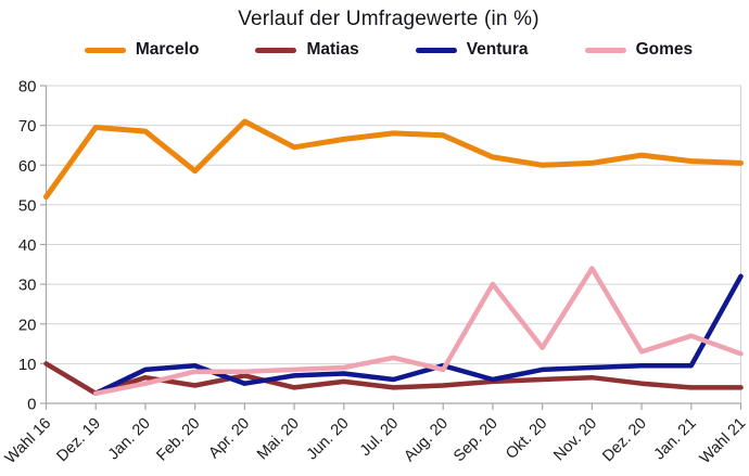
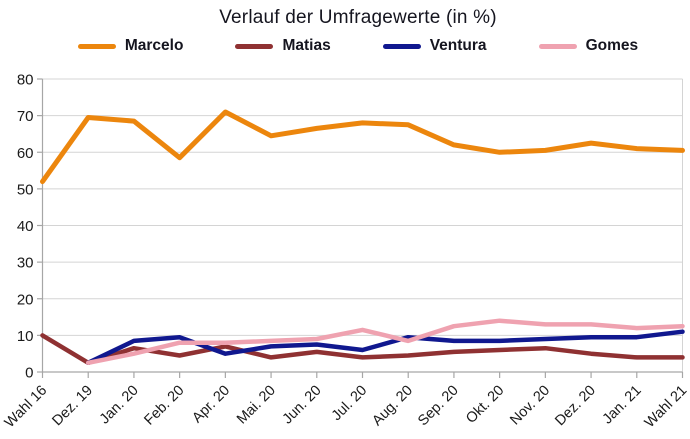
Ventura/Sep. 20: 6 -> 8
Gomes/Sep. 20: 30 -> 12
Gomes/Nov. 20: 34 -> 13
Gomes/Jan. 21: 17 -> 12
Ventura/Wahl 21: 32 -> 11
